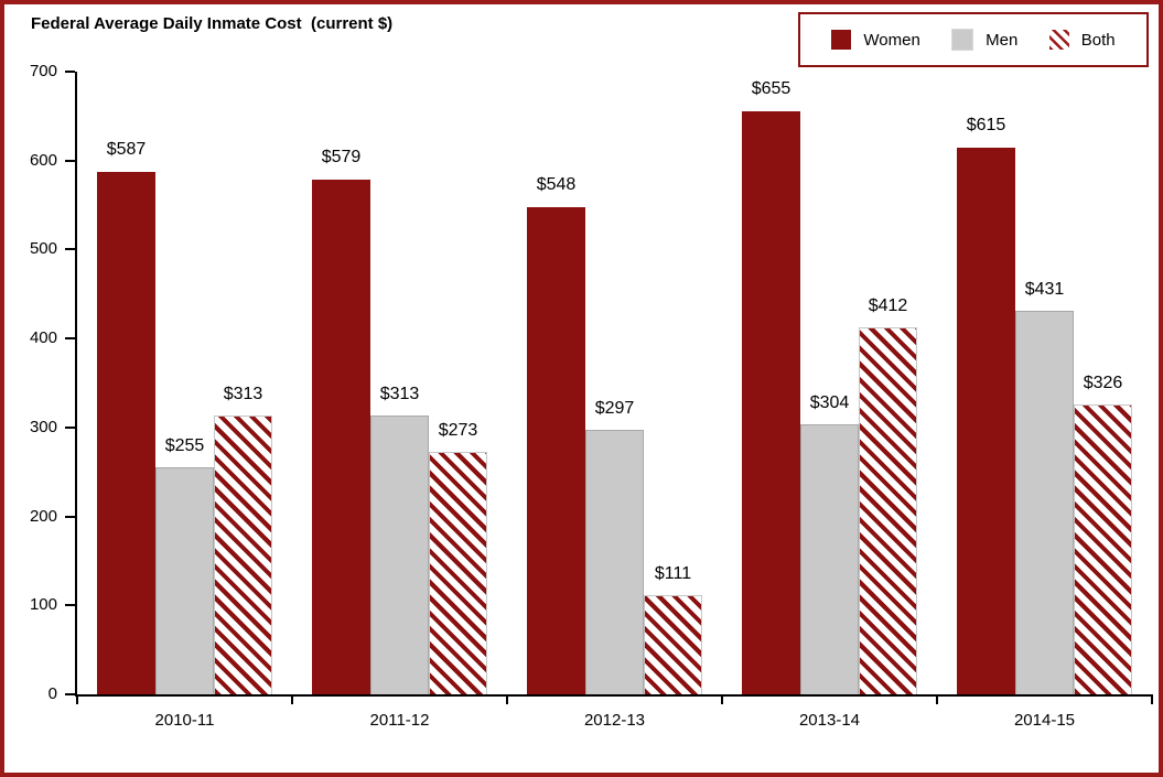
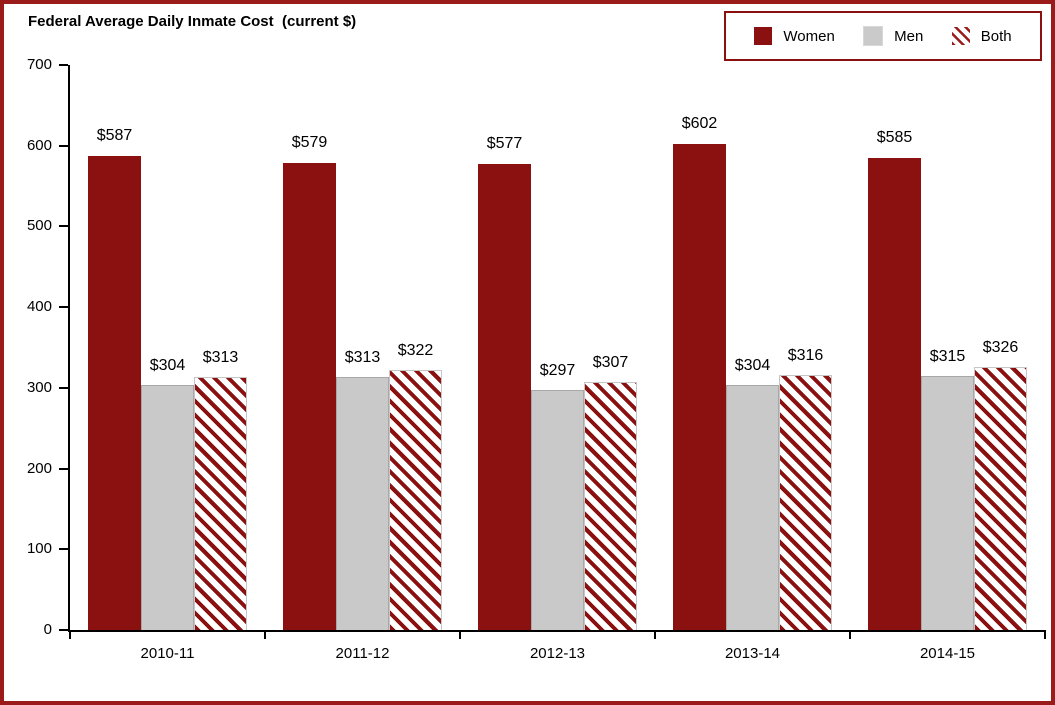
Men/2010-11: $255 -> $304
Both/2011-12: $273 -> $322
Women/2012-13: $548 -> $577
Both/2012-13: $111 -> $307
Women/2013-14: $655 -> $602
Both/2013-14: $412 -> $316
Women/2014-15: $615 -> $585
Men/2014-15: $431 -> $315
